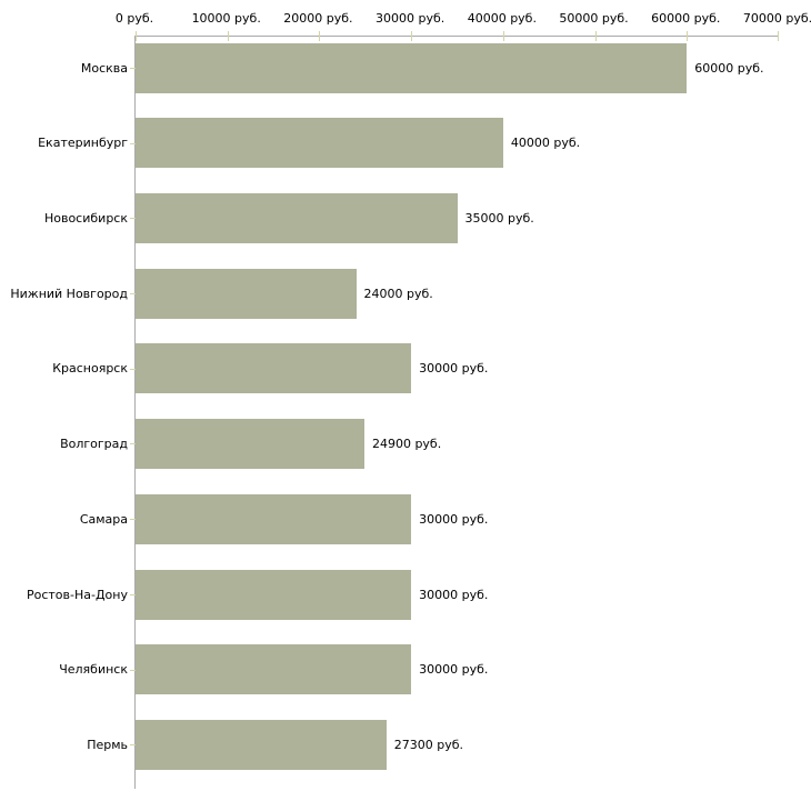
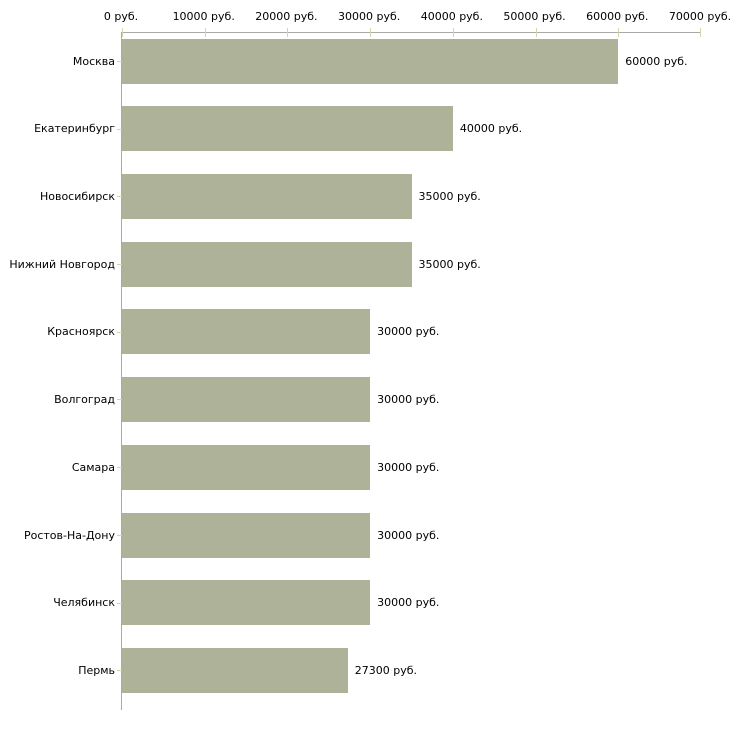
Нижний Новгород: 24000 -> 35000
Волгоград: 24900 -> 30000
